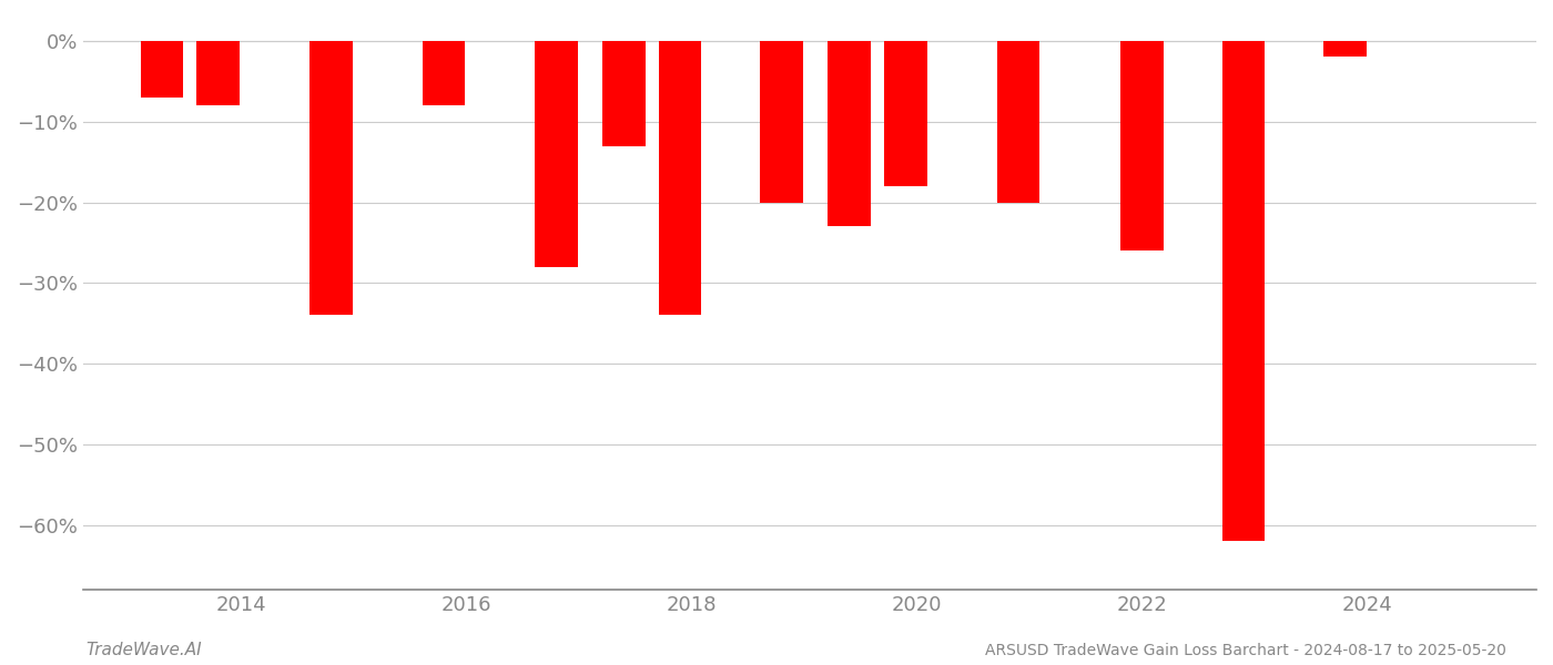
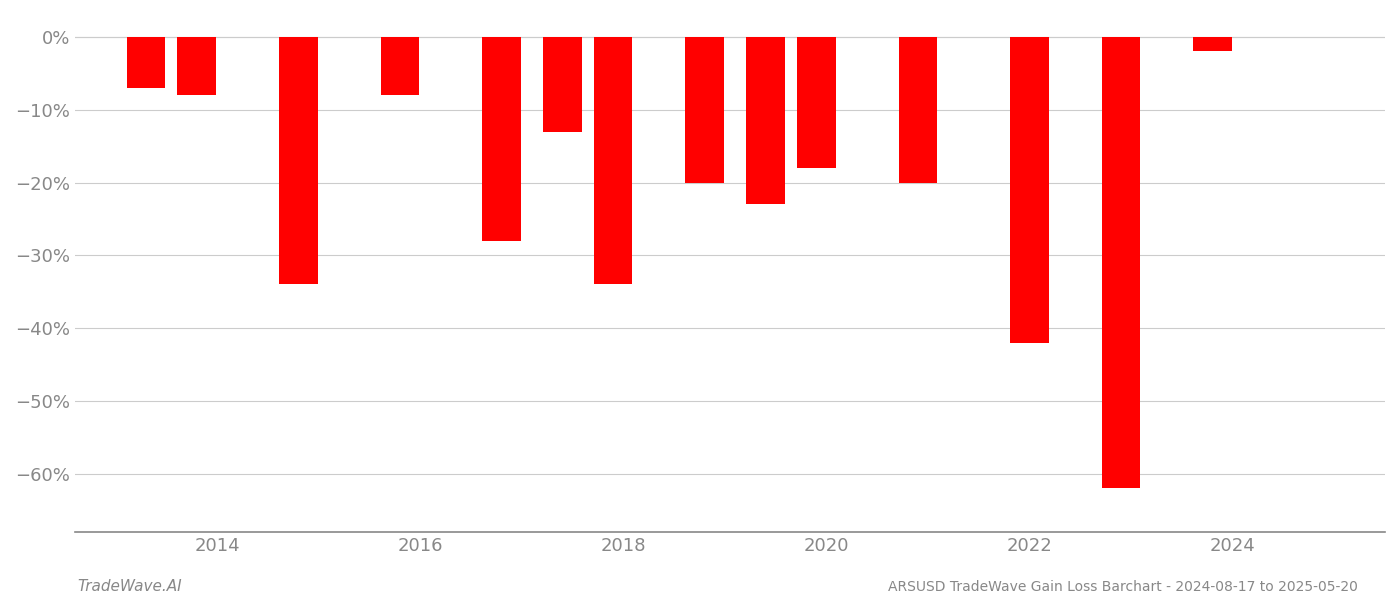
2022: -26% -> -42%
